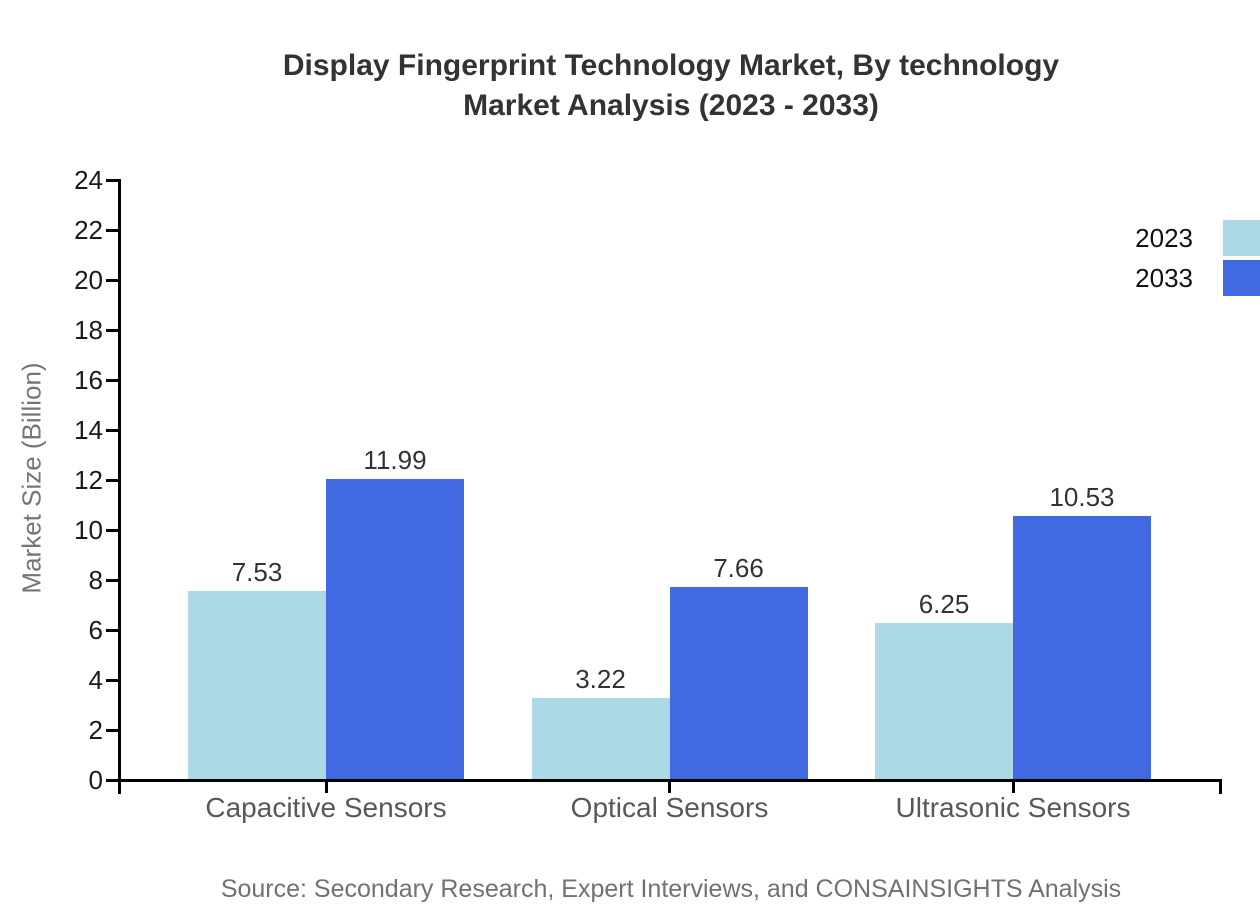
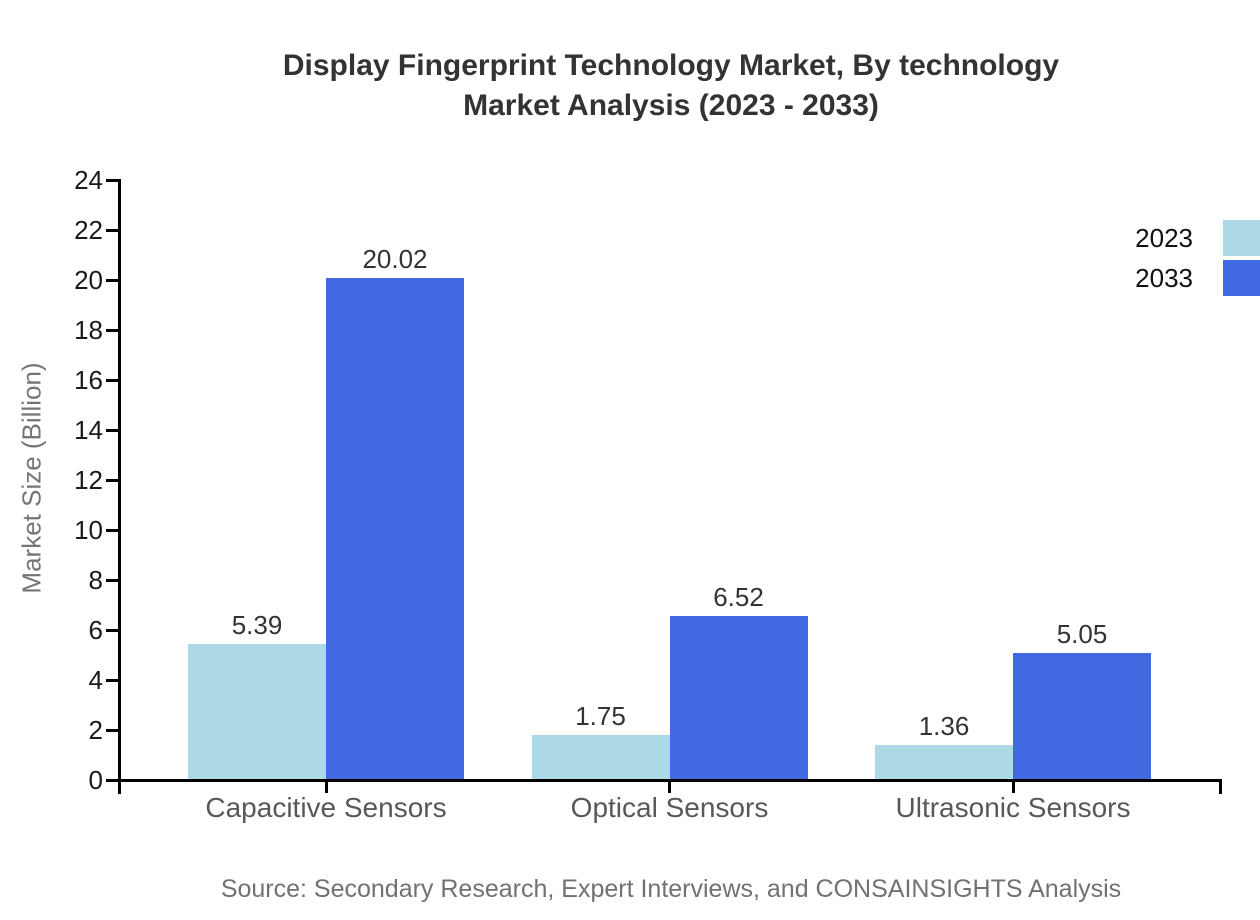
2023/Capacitive Sensors: 7.53 -> 5.39
2033/Capacitive Sensors: 11.99 -> 20.02
2023/Optical Sensors: 3.22 -> 1.75
2033/Optical Sensors: 7.66 -> 6.52
2023/Ultrasonic Sensors: 6.25 -> 1.36
2033/Ultrasonic Sensors: 10.53 -> 5.05
